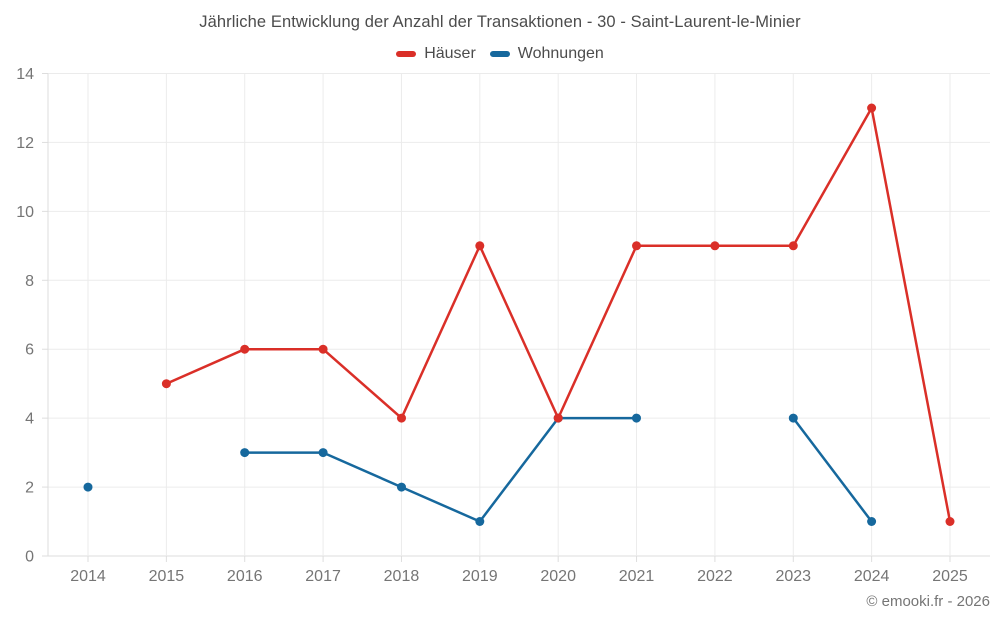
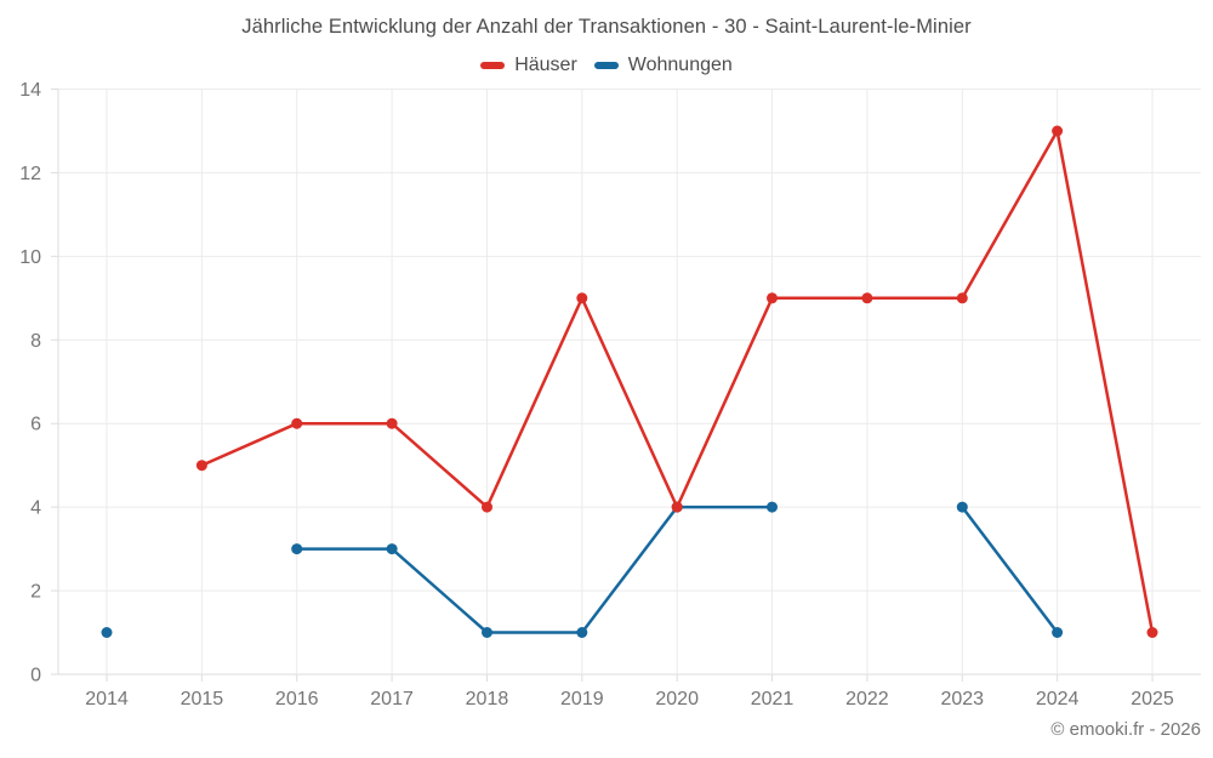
Wohnungen/2014: 2 -> 1
Wohnungen/2018: 2 -> 1
